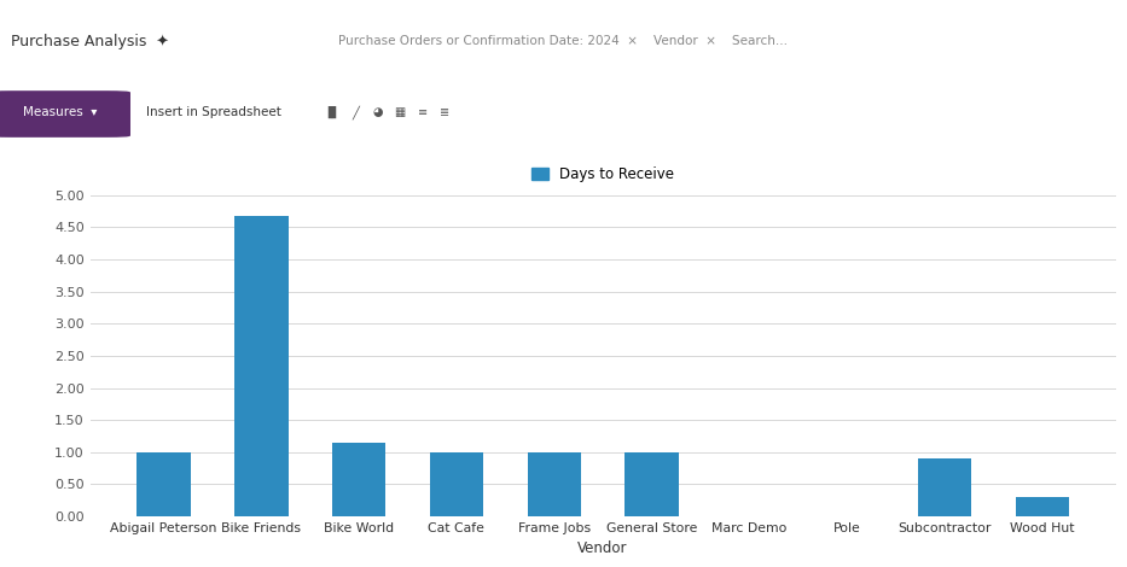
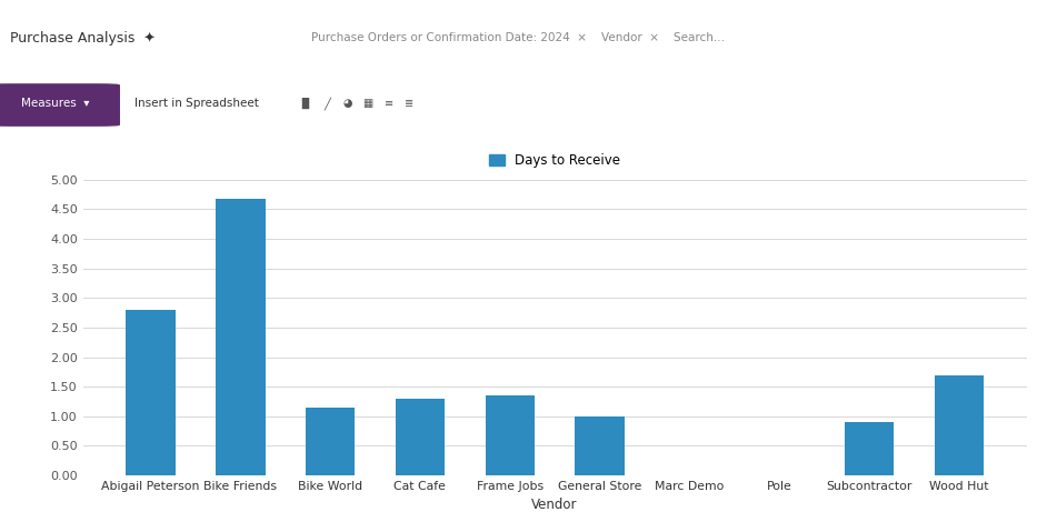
Abigail Peterson: 1.00 -> 2.80
Cat Cafe: 1.00 -> 1.30
Frame Jobs: 1.00 -> 1.36
Wood Hut: 0.30 -> 1.70
